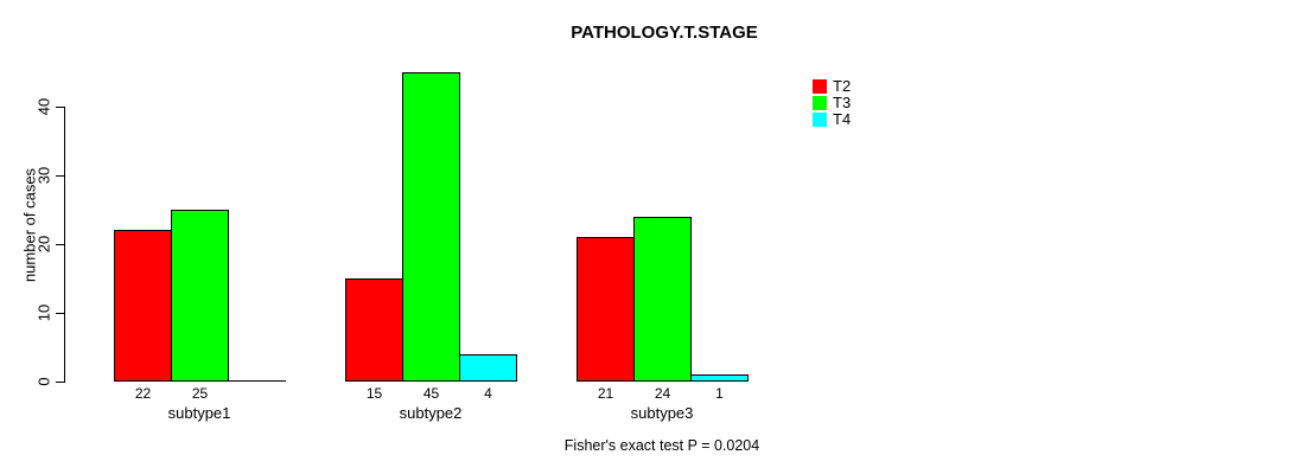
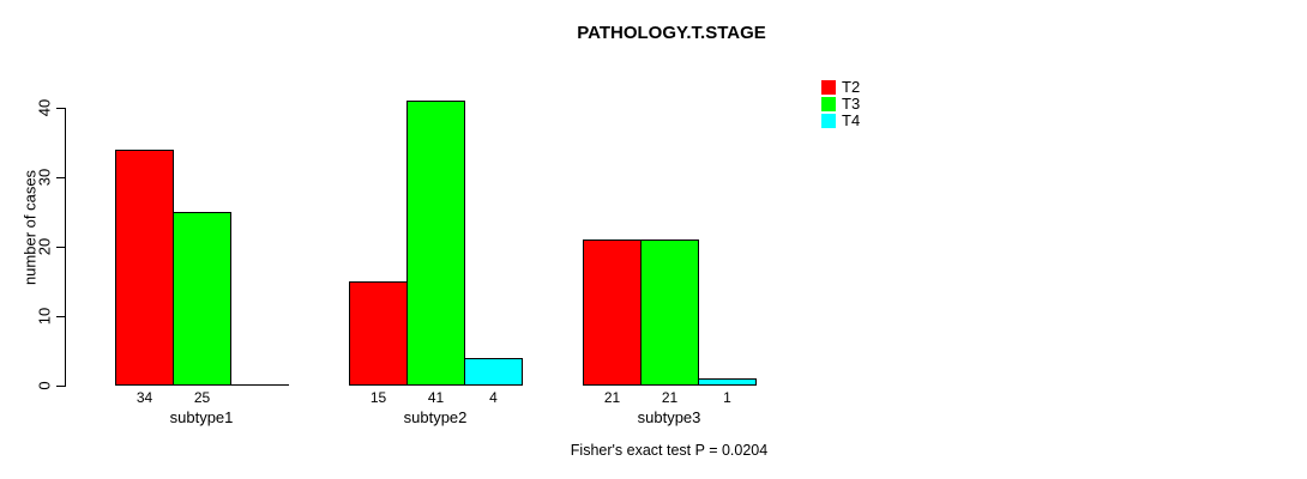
T2/subtype1: 22 -> 34
T3/subtype2: 45 -> 41
T3/subtype3: 24 -> 21
